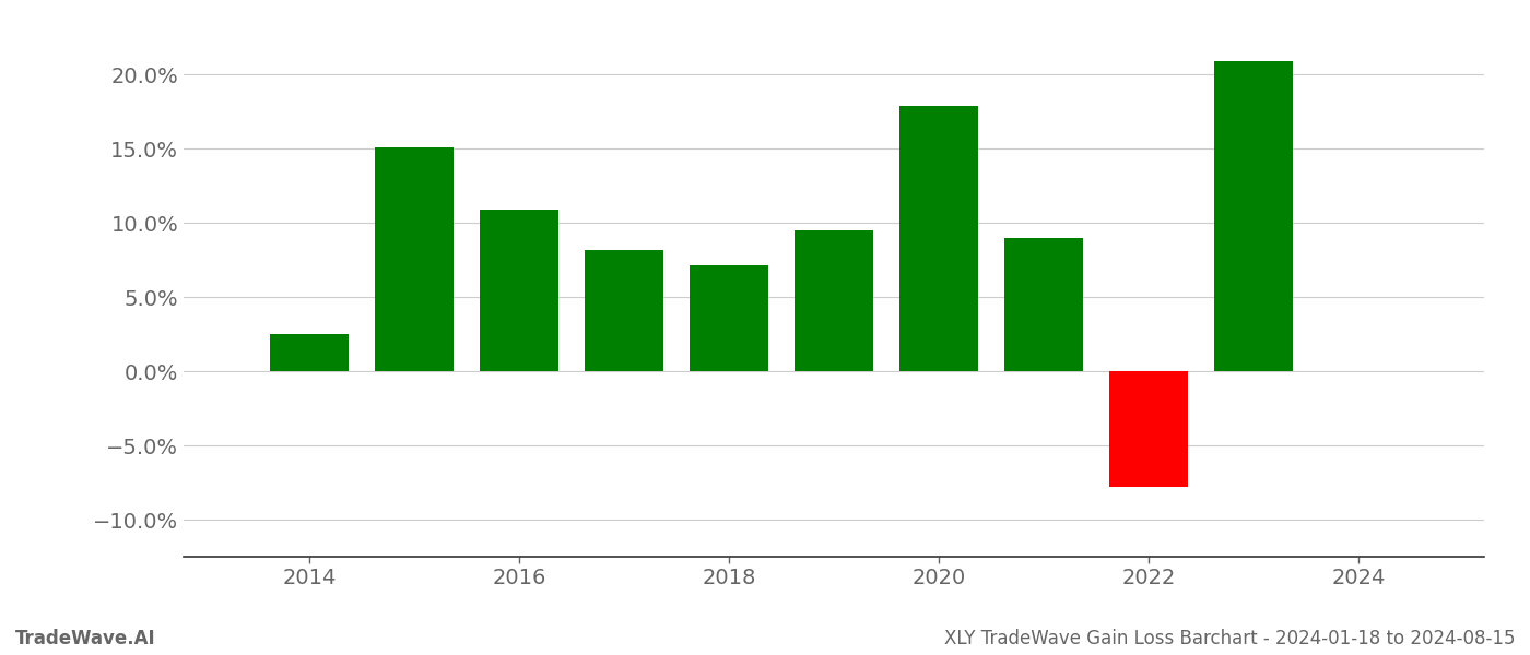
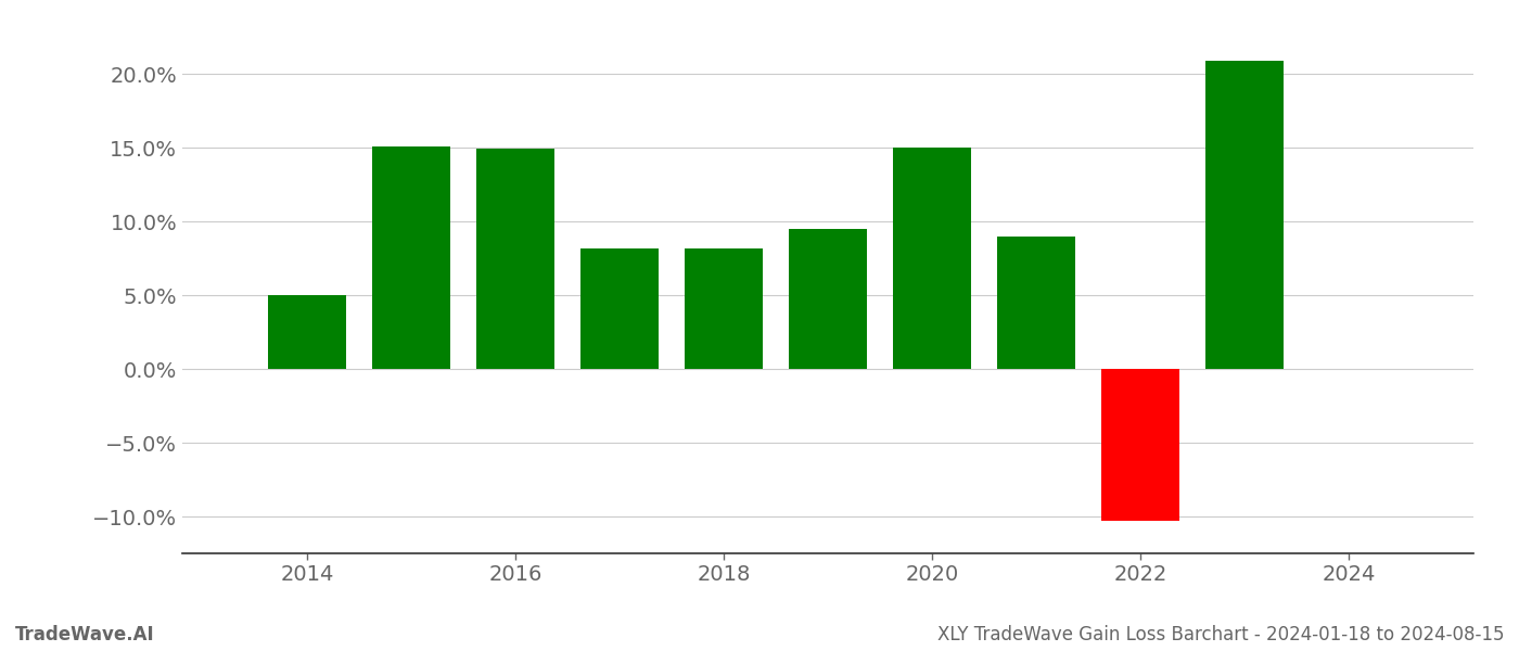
2014: 2.5% -> 5.0%
2016: 10.9% -> 14.9%
2018: 7.1% -> 8.2%
2020: 17.9% -> 15.0%
2022: -7.8% -> -10.3%
